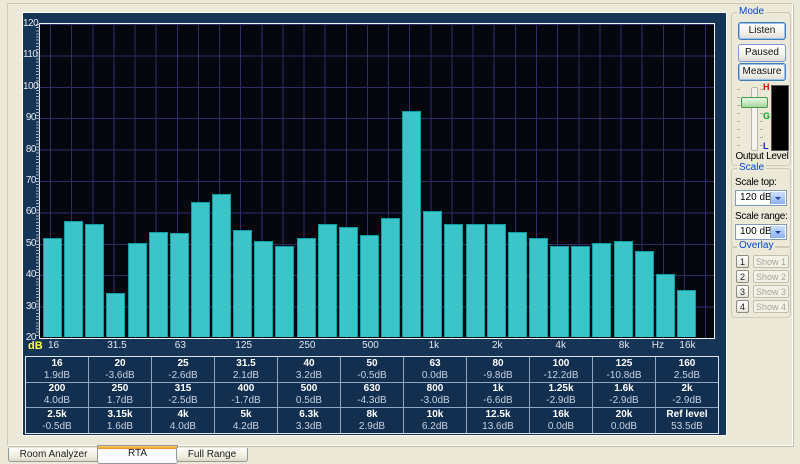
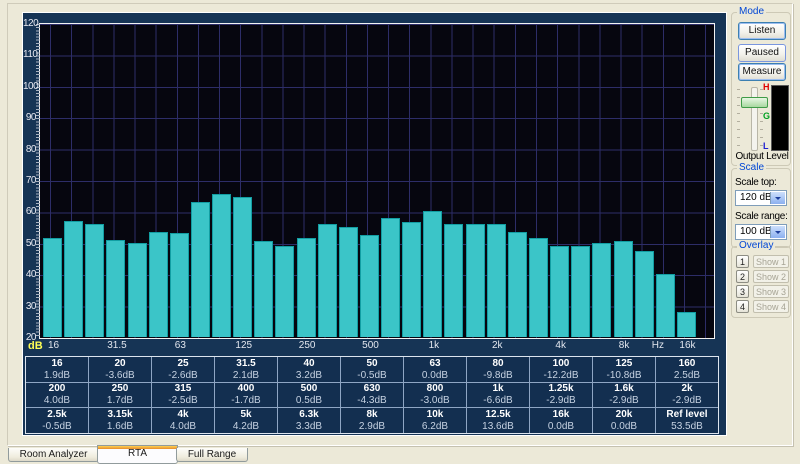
31.5: 34 -> 51
125: 54 -> 64
800: 92 -> 56
16k: 35 -> 28
